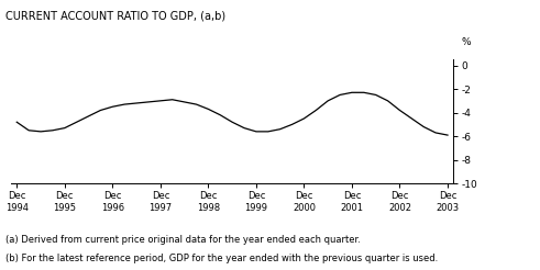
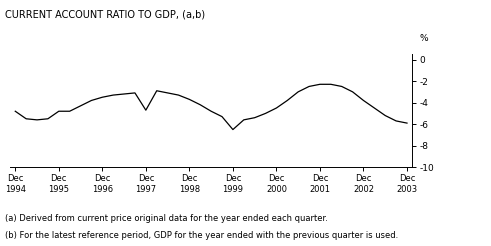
Dec 1995: -5.3 -> -4.8
Dec 1997: -3.0 -> -4.7
Dec 1999: -5.6 -> -6.5
